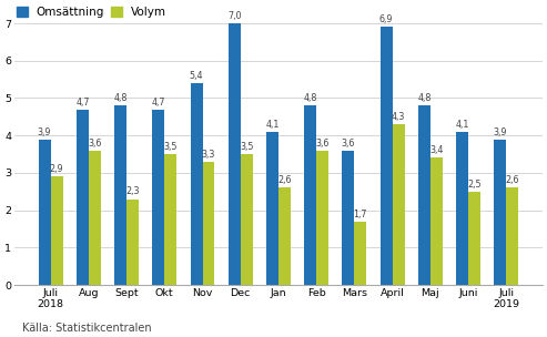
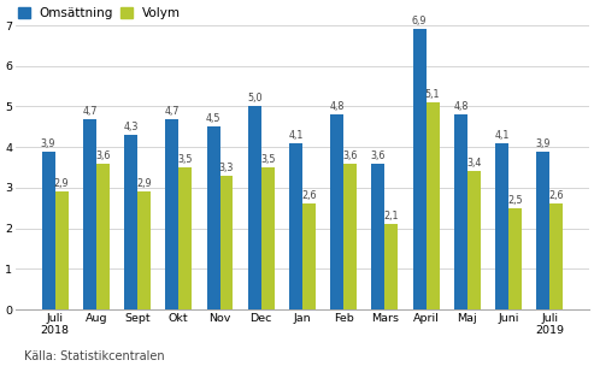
Omsättning/Sept: 4,8 -> 4,3
Volym/Sept: 2,3 -> 2,9
Omsättning/Nov: 5,4 -> 4,5
Omsättning/Dec: 7,0 -> 5,0
Volym/Mars: 1,7 -> 2,1
Volym/April: 4,3 -> 5,1
